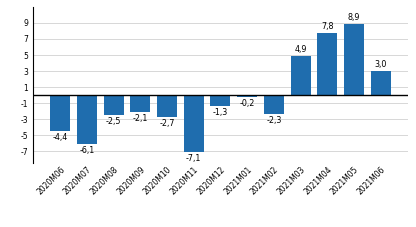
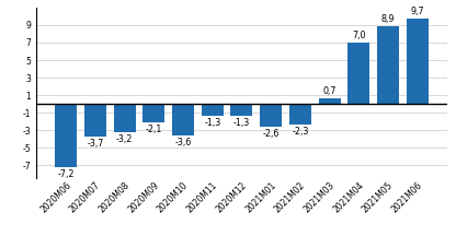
2020M06: -4,4 -> -7,2
2020M07: -6,1 -> -3,7
2020M08: -2,5 -> -3,2
2020M10: -2,7 -> -3,6
2020M11: -7,1 -> -1,3
2021M01: -0,2 -> -2,6
2021M03: 4,9 -> 0,7
2021M04: 7,8 -> 7,0
2021M06: 3,0 -> 9,7
